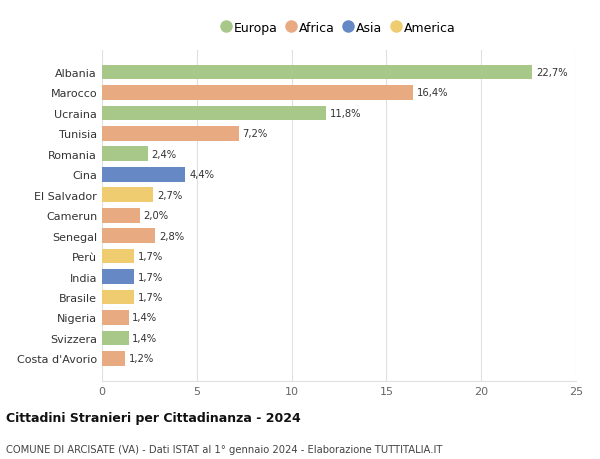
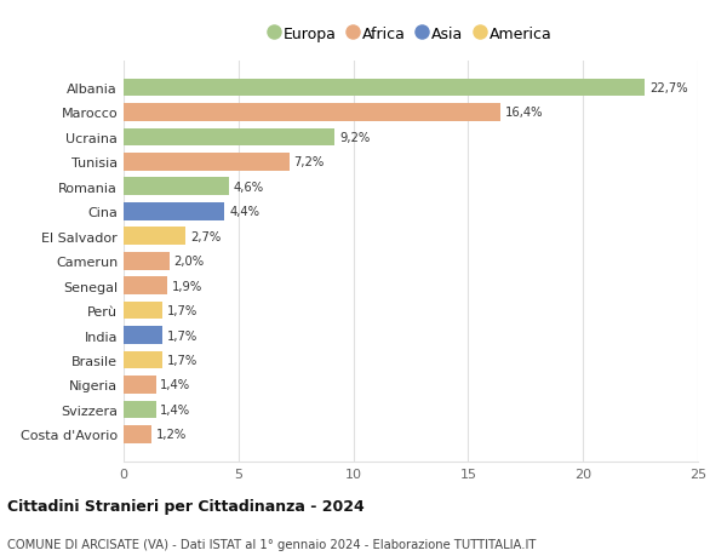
Ucraina: 11,8% -> 9,2%
Romania: 2,4% -> 4,6%
Senegal: 2,8% -> 1,9%
